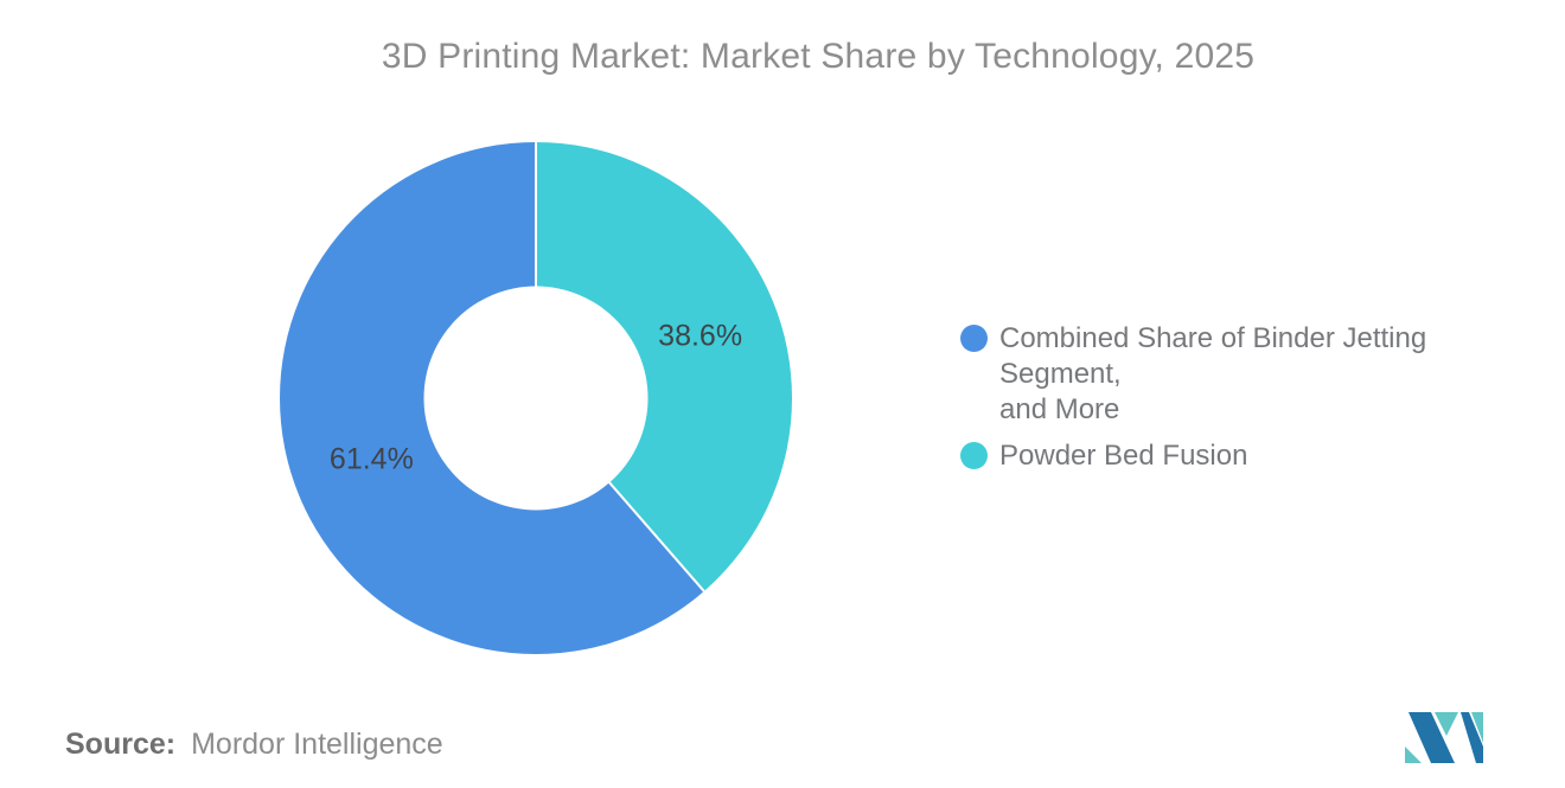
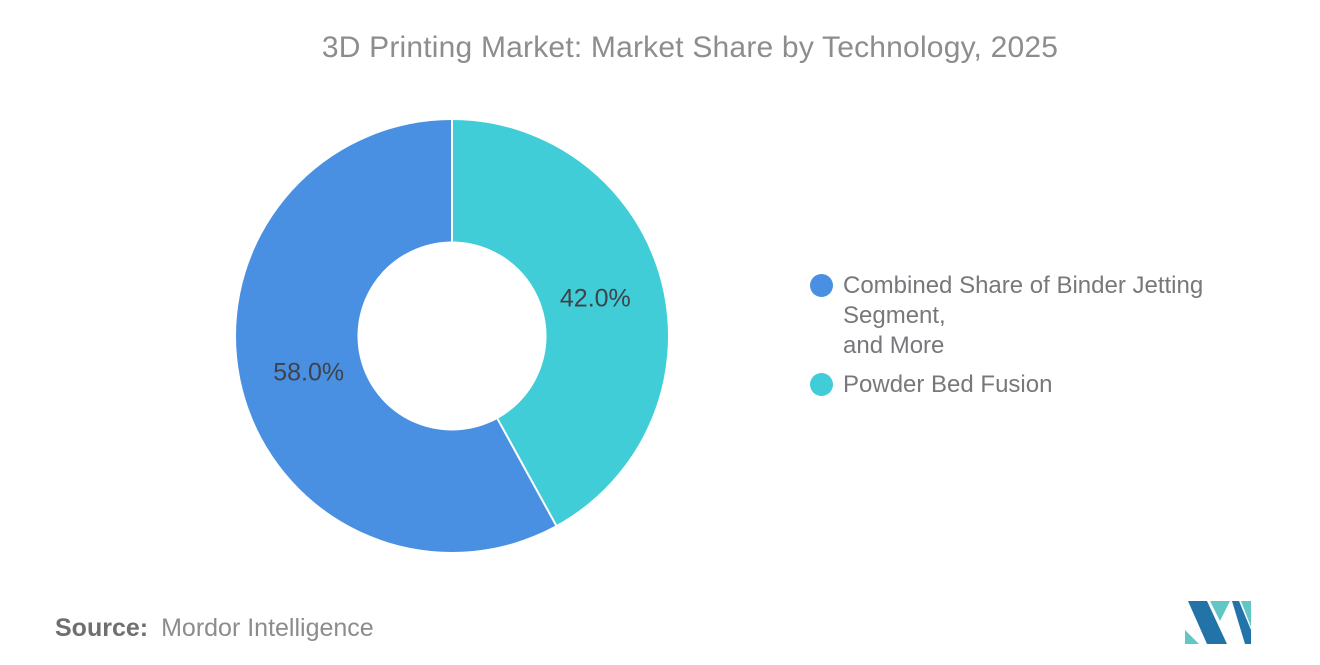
Powder Bed Fusion: 38.6% -> 42.0%
Combined Share of Binder Jetting Segment, and More: 61.4% -> 58.0%
